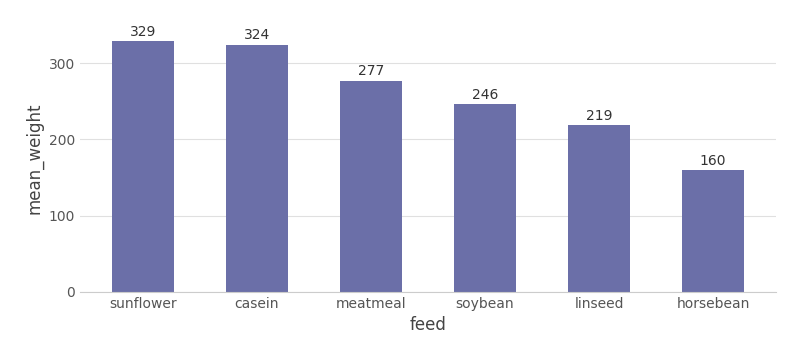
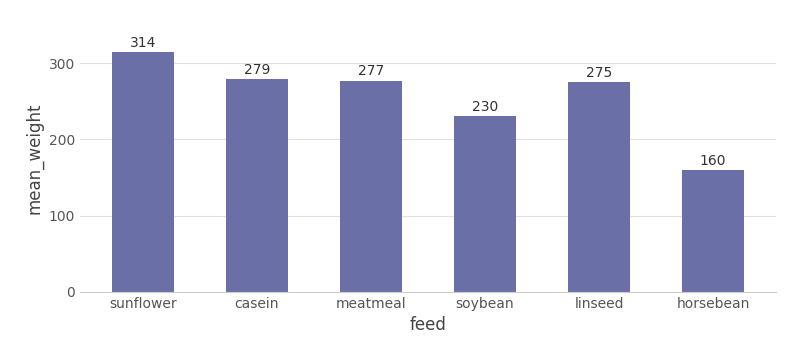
sunflower: 329 -> 314
casein: 324 -> 279
soybean: 246 -> 230
linseed: 219 -> 275
